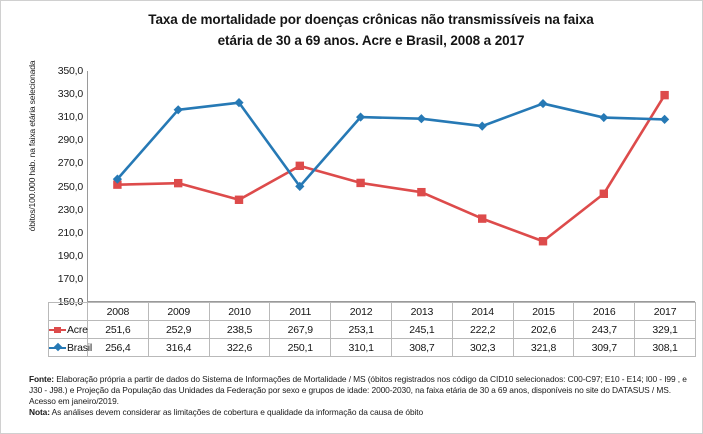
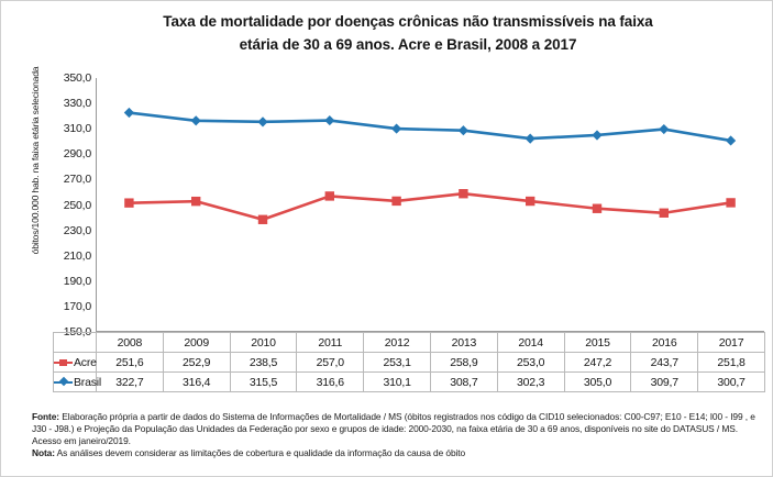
Brasil/2008: 256,4 -> 322,7
Brasil/2010: 322,6 -> 315,5
Acre/2011: 267,9 -> 257,0
Brasil/2011: 250,1 -> 316,6
Acre/2013: 245,1 -> 258,9
Acre/2014: 222,2 -> 253,0
Acre/2015: 202,6 -> 247,2
Brasil/2015: 321,8 -> 305,0
Acre/2017: 329,1 -> 251,8
Brasil/2017: 308,1 -> 300,7
